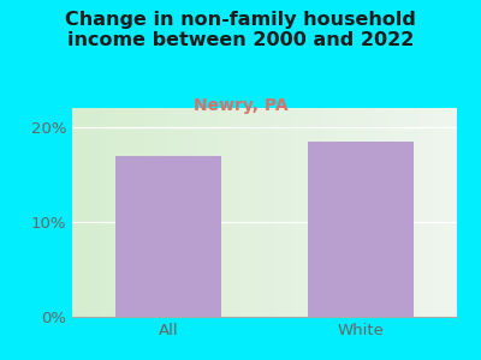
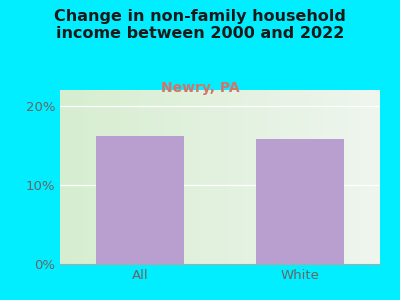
All: 17.0% -> 16.2%
White: 18.5% -> 15.8%
